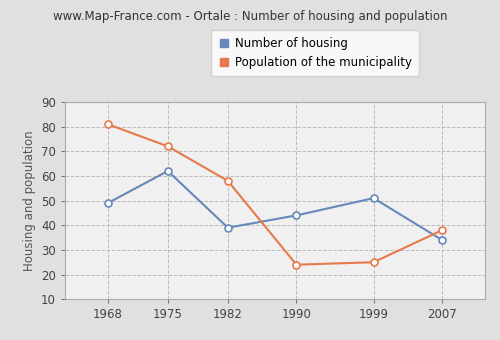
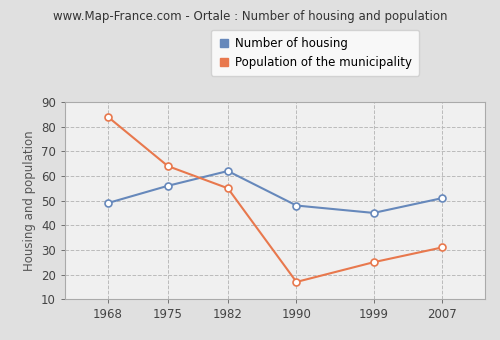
Population of the municipality/1968: 81 -> 84
Number of housing/1975: 62 -> 56
Population of the municipality/1975: 72 -> 64
Number of housing/1982: 39 -> 62
Population of the municipality/1982: 58 -> 55
Number of housing/1990: 44 -> 48
Population of the municipality/1990: 24 -> 17
Number of housing/1999: 51 -> 45
Number of housing/2007: 34 -> 51
Population of the municipality/2007: 38 -> 31
